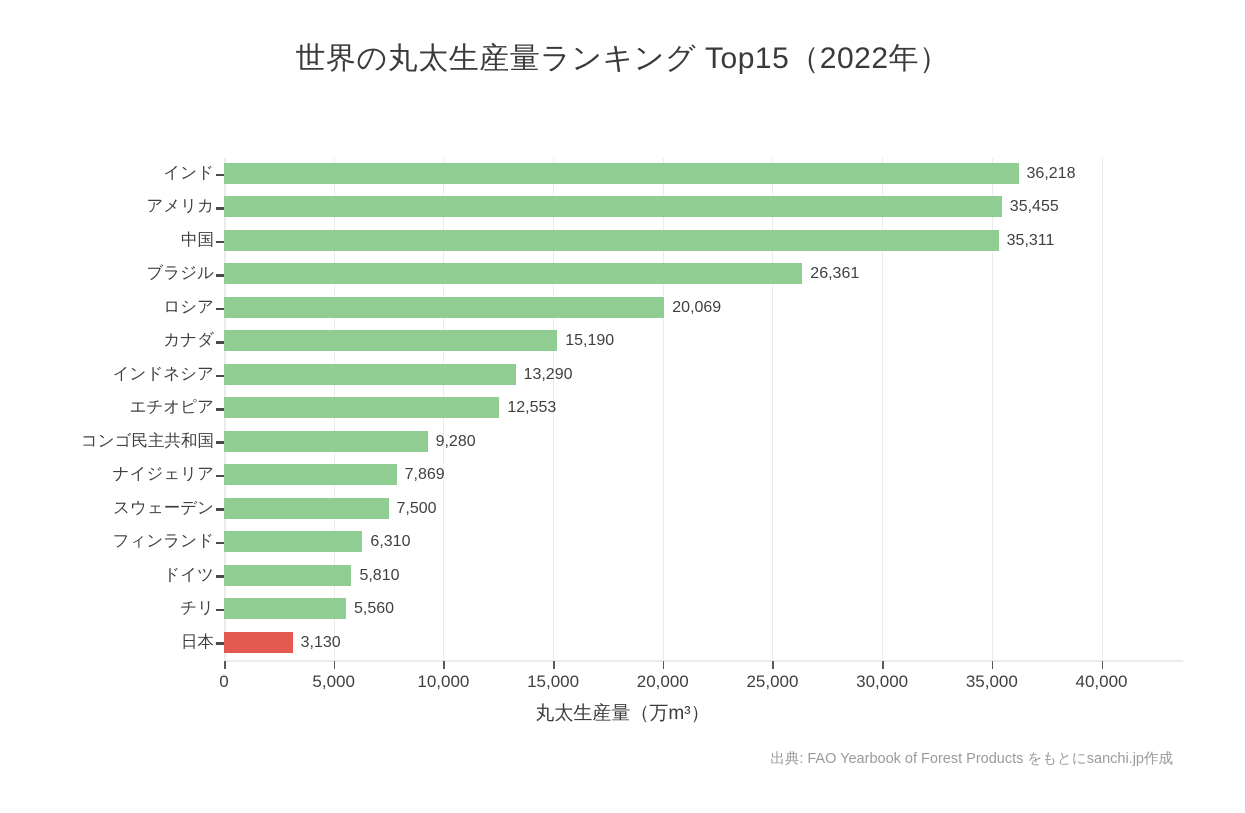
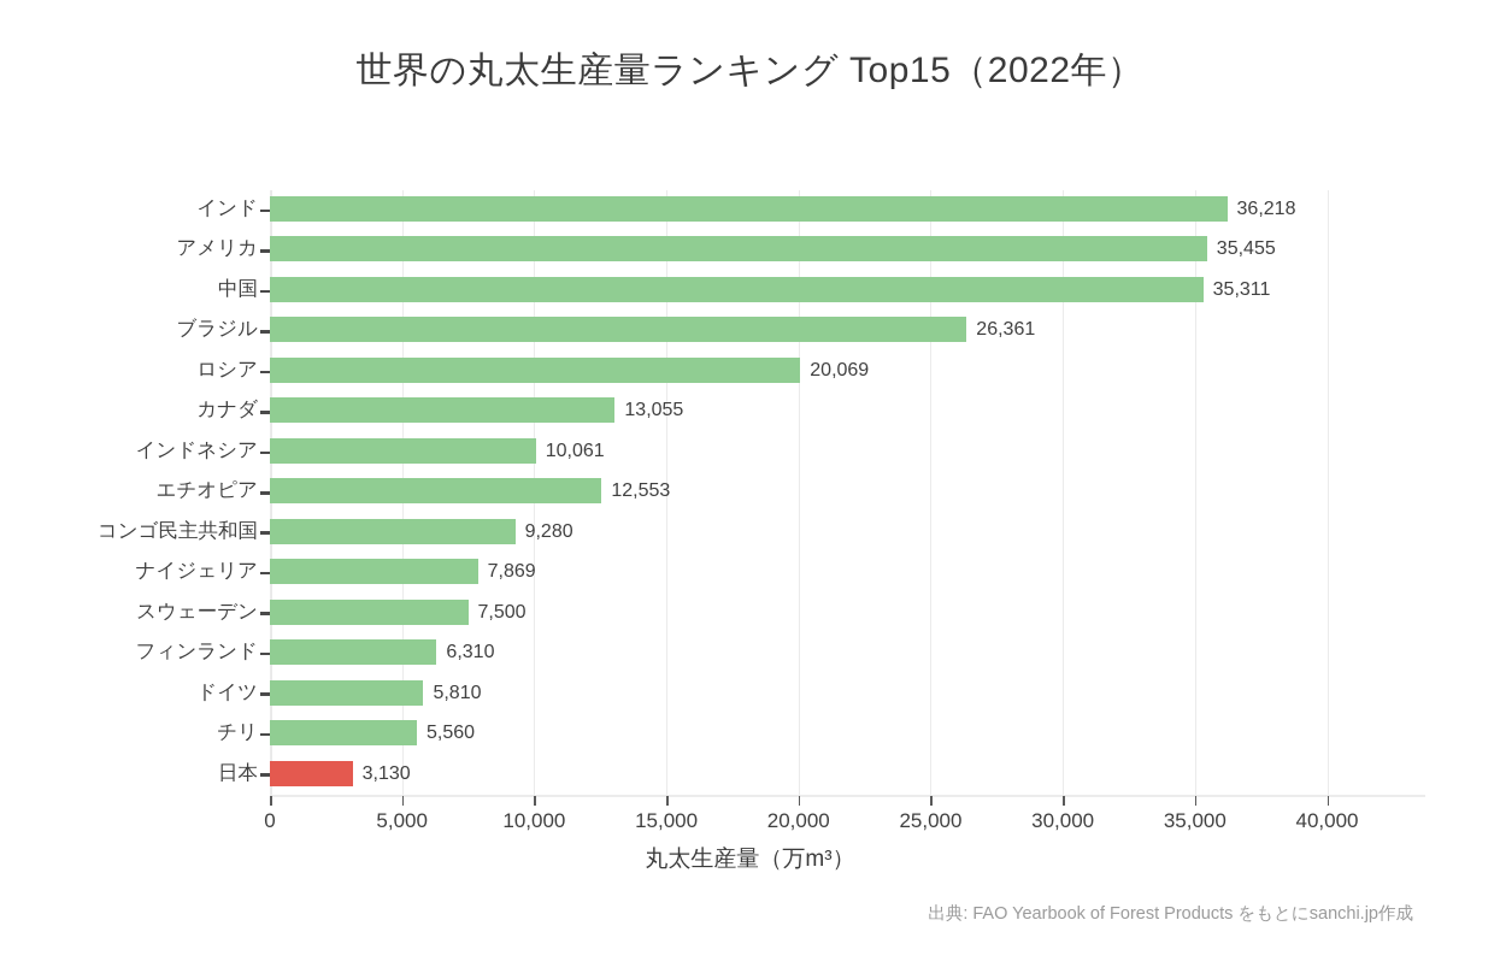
カナダ: 15,190 -> 13,055
インドネシア: 13,290 -> 10,061
